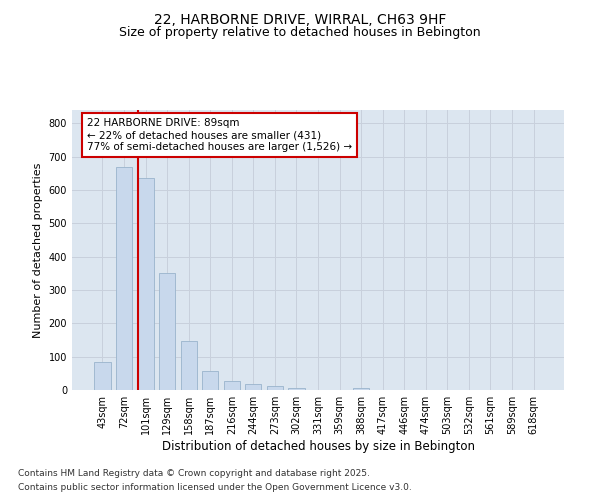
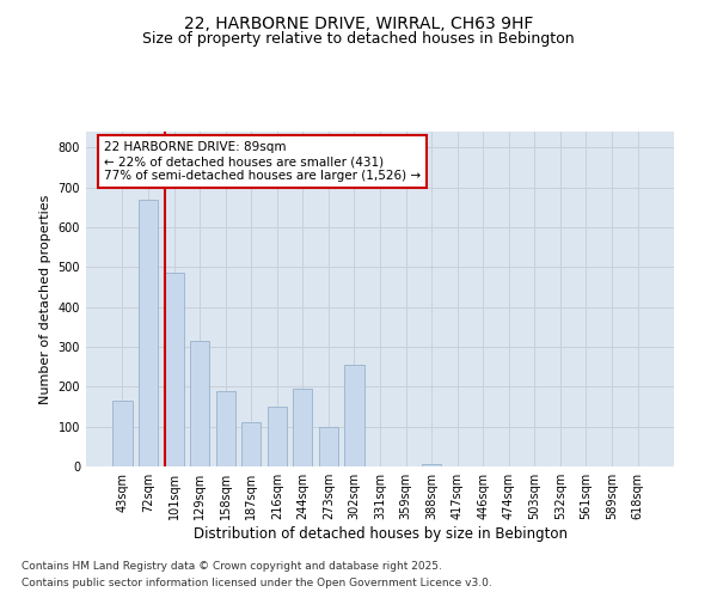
43sqm: 85 -> 165
101sqm: 635 -> 485
129sqm: 350 -> 315
158sqm: 148 -> 190
187sqm: 58 -> 110
216sqm: 27 -> 150
244sqm: 17 -> 195
273sqm: 13 -> 100
302sqm: 7 -> 255
